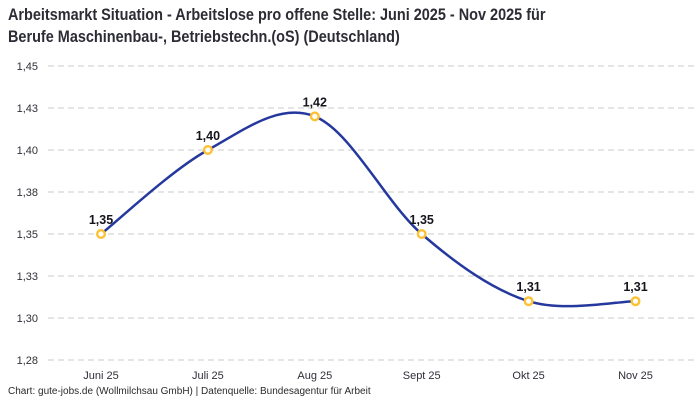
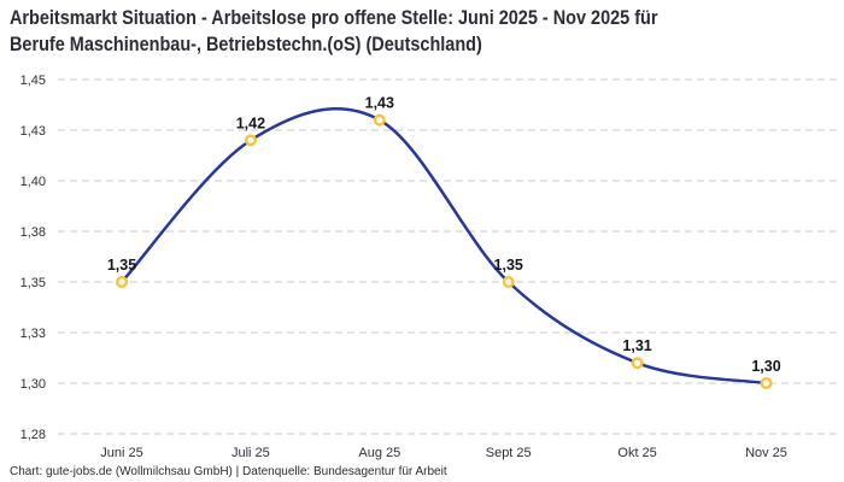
Juli 25: 1,40 -> 1,42
Aug 25: 1,42 -> 1,43
Nov 25: 1,31 -> 1,30
